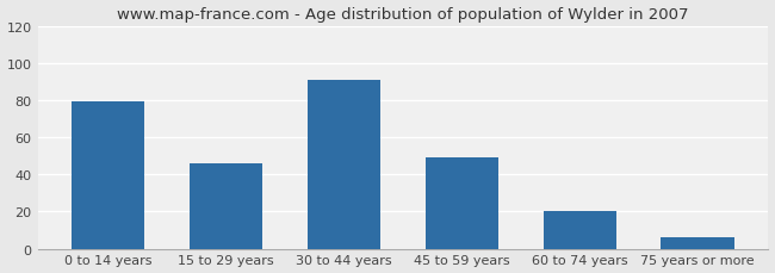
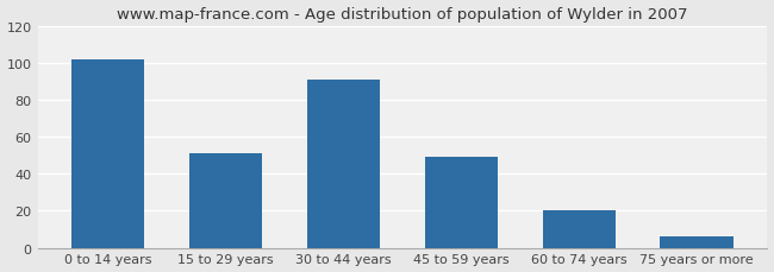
0 to 14 years: 79 -> 102
15 to 29 years: 46 -> 51
